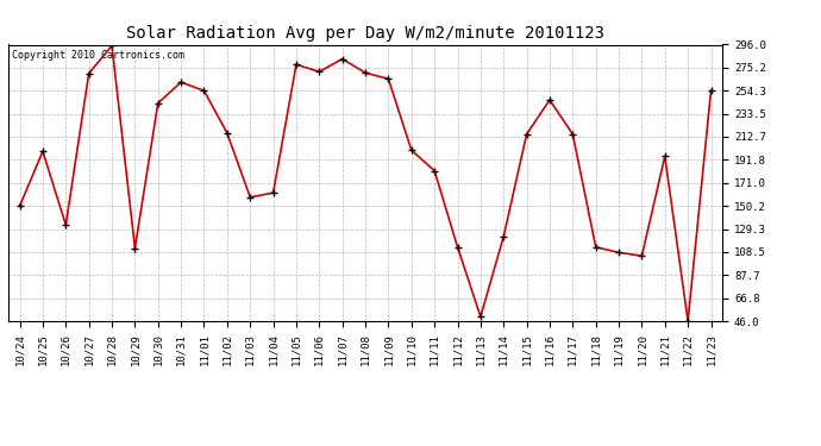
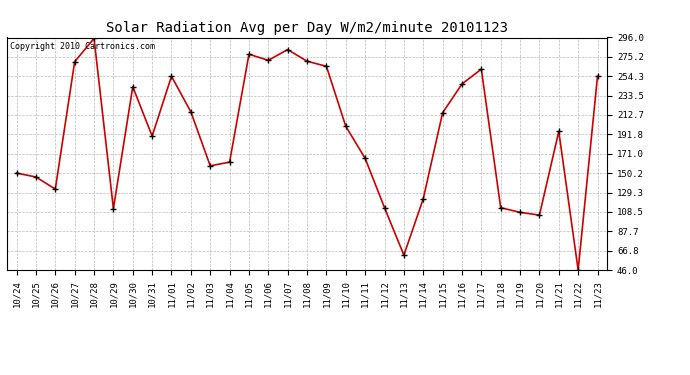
10/25: 200 -> 146
10/31: 262 -> 190
11/11: 182 -> 166
11/13: 50 -> 62
11/17: 215 -> 262
